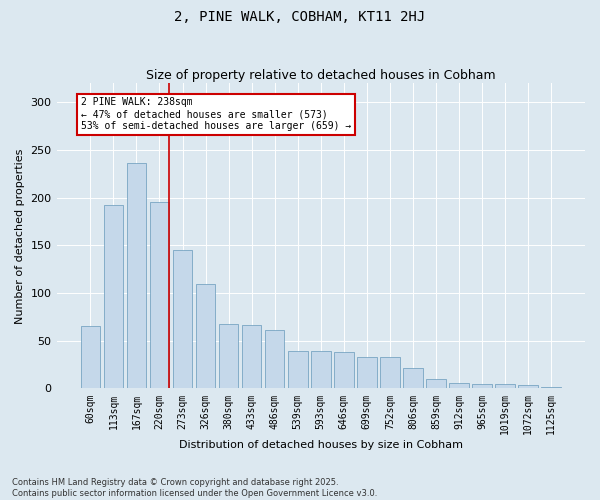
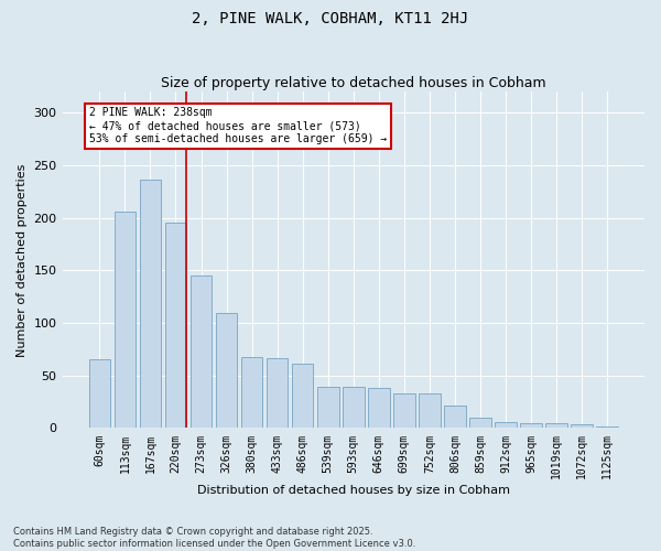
113sqm: 192 -> 206
